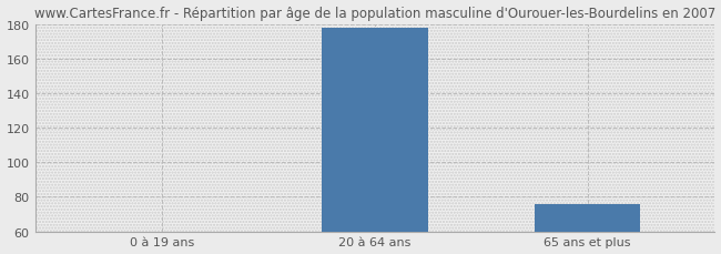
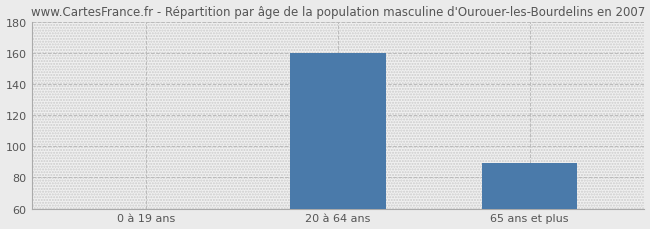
20 à 64 ans: 178 -> 160
65 ans et plus: 76 -> 89
